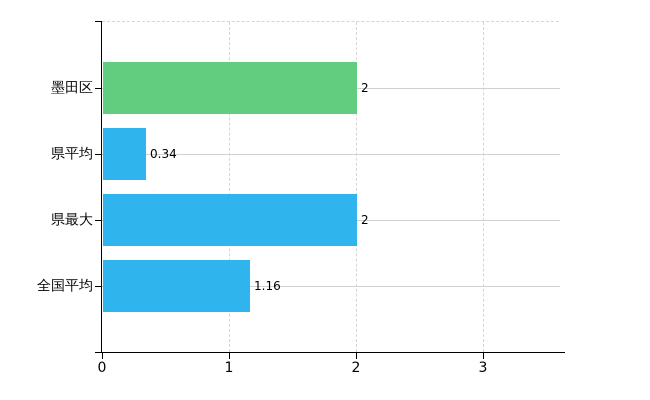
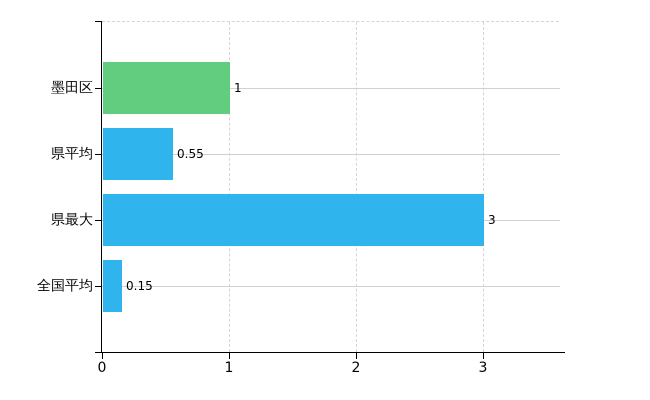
墨田区: 2 -> 1
県平均: 0.34 -> 0.55
県最大: 2 -> 3
全国平均: 1.16 -> 0.15
